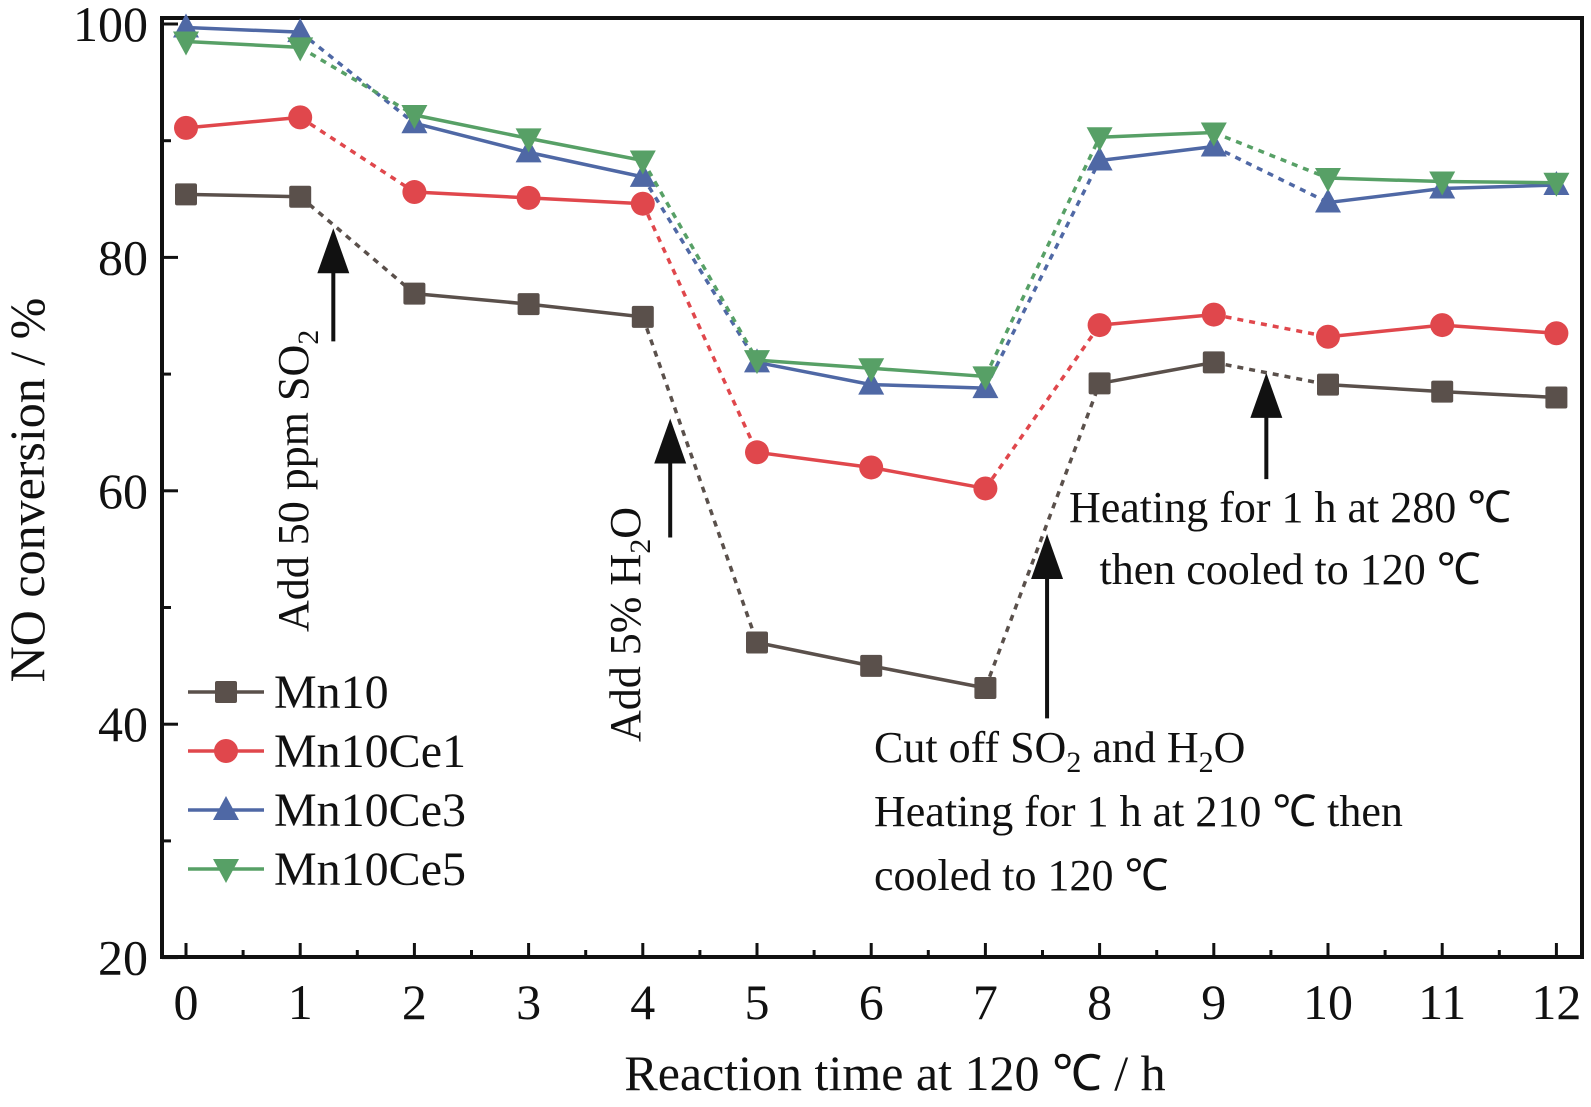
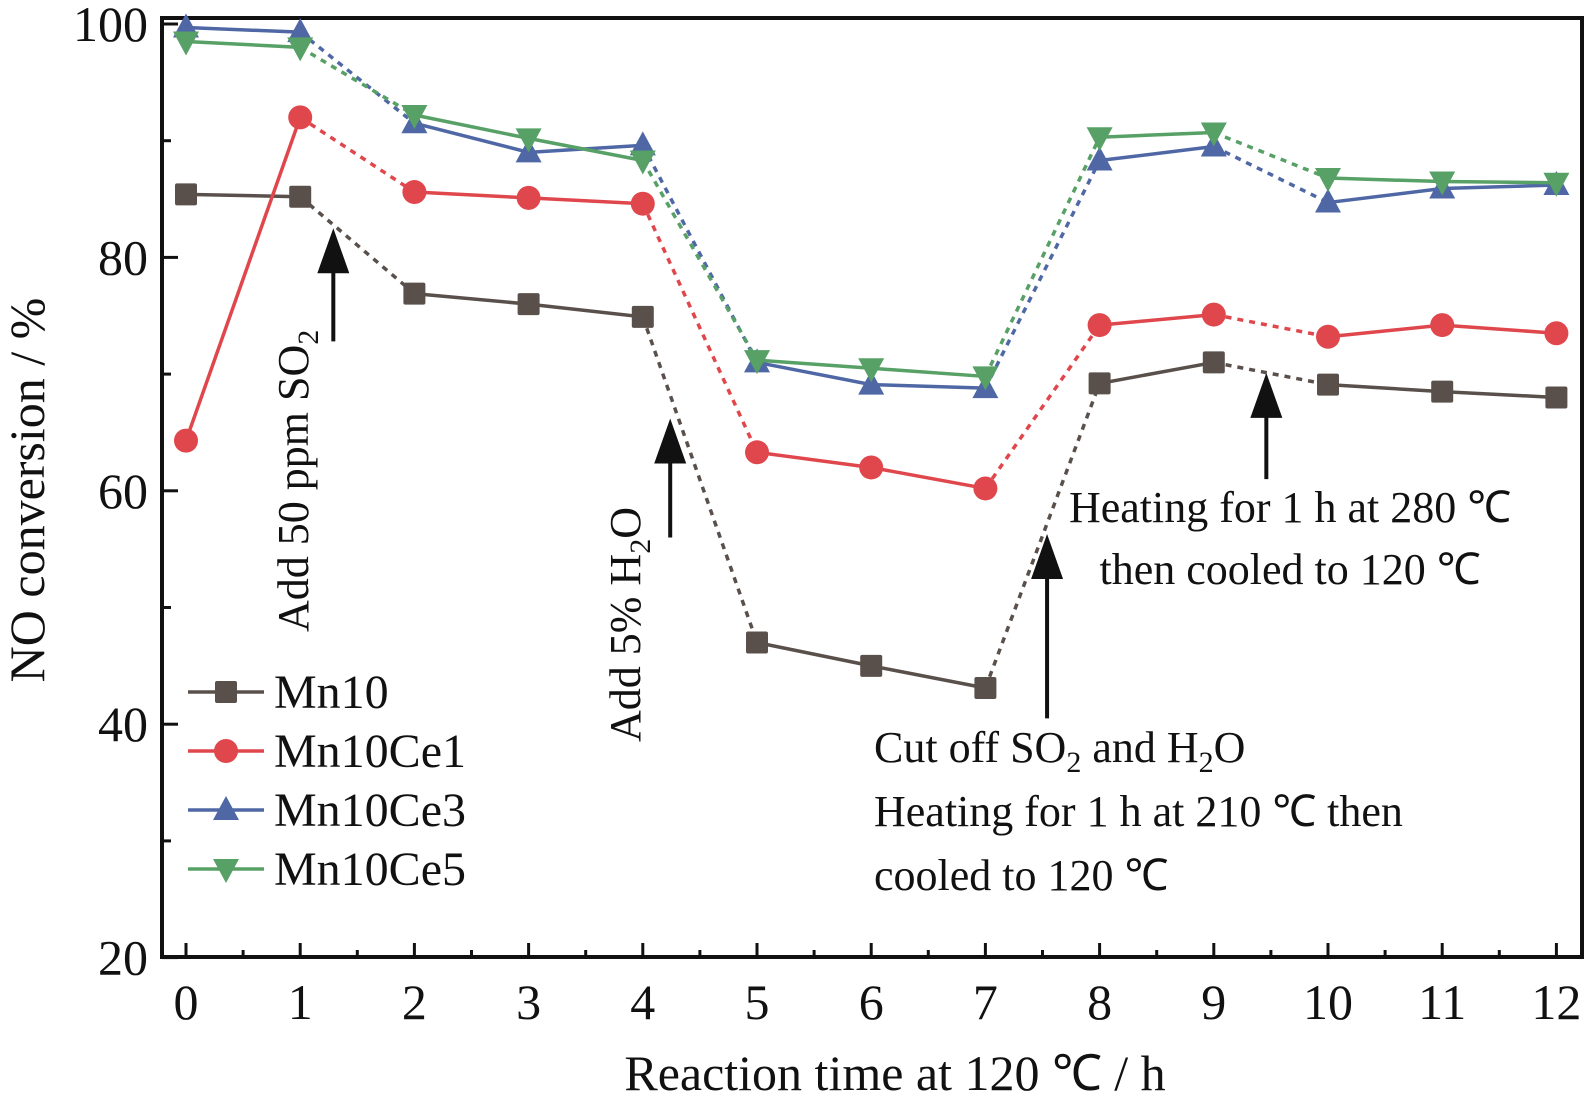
Mn10Ce1/0: 91.1 -> 64.3
Mn10Ce3/4: 86.9 -> 89.6
